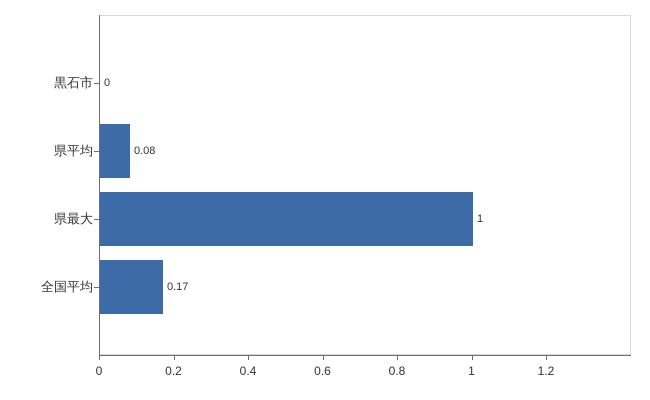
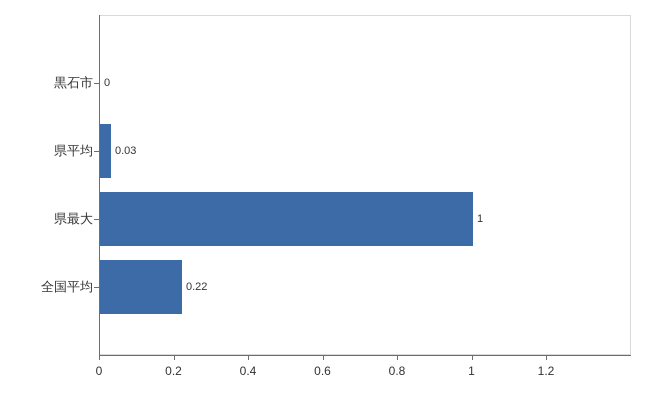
県平均: 0.08 -> 0.03
全国平均: 0.17 -> 0.22
